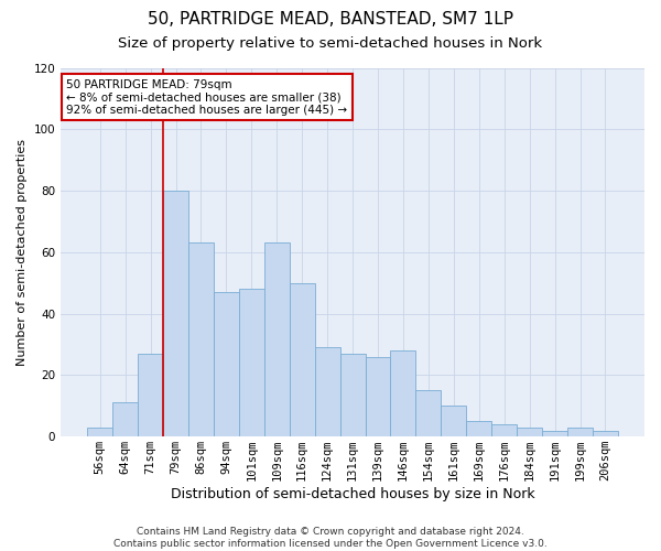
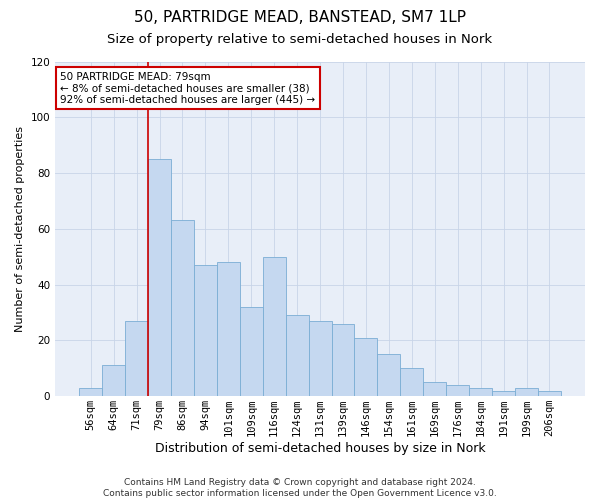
79sqm: 80 -> 85
109sqm: 63 -> 32
146sqm: 28 -> 21
